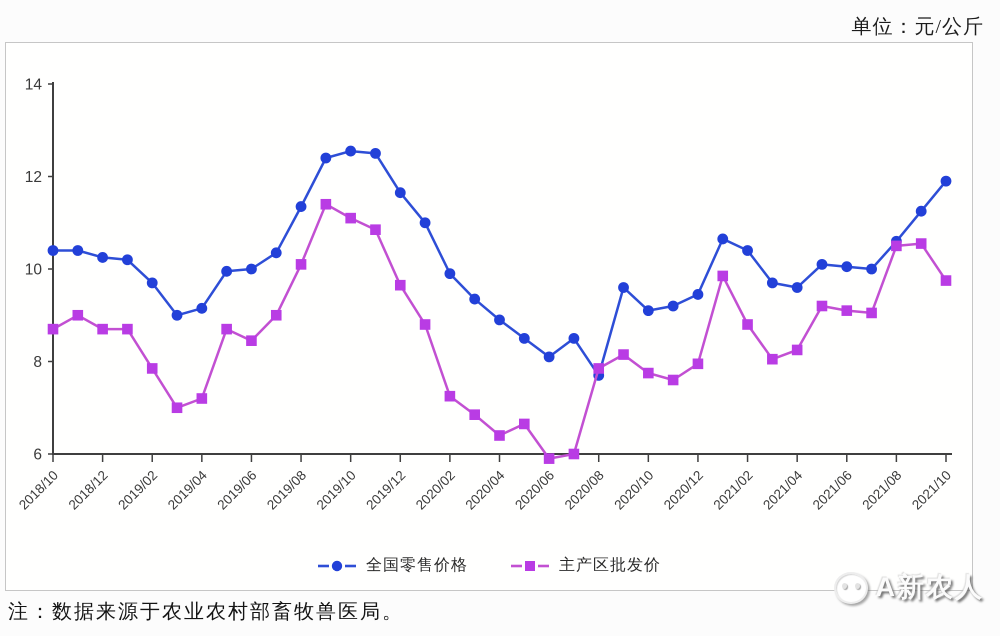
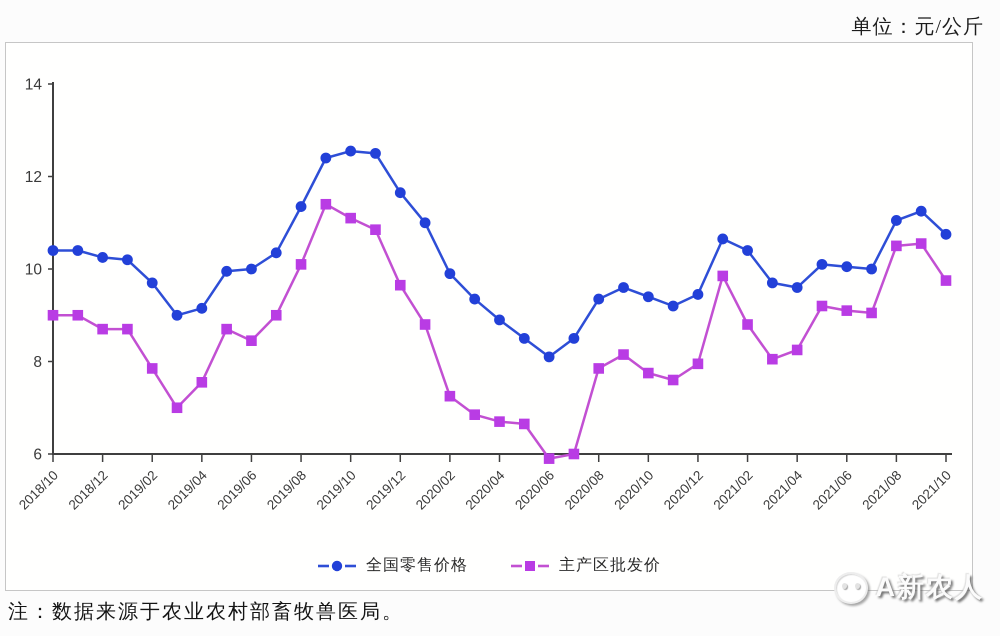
主产区批发价/2018/10: 8.7 -> 9.0
主产区批发价/2019/04: 7.2 -> 7.5
主产区批发价/2020/04: 6.4 -> 6.7
全国零售价格/2020/08: 7.7 -> 9.3
全国零售价格/2020/10: 9.1 -> 9.4
全国零售价格/2021/08: 10.6 -> 11.1
全国零售价格/2021/10: 11.9 -> 10.8
